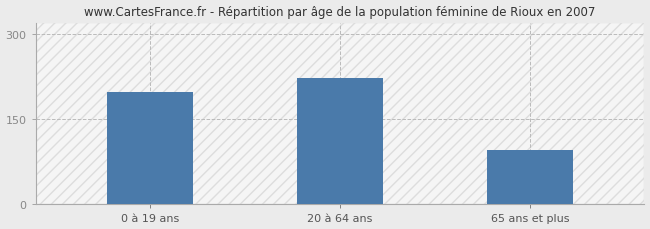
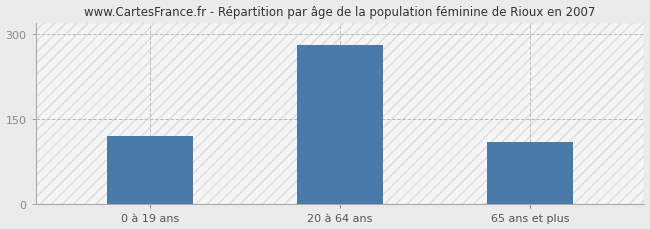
0 à 19 ans: 198 -> 120
20 à 64 ans: 222 -> 281
65 ans et plus: 96 -> 110
